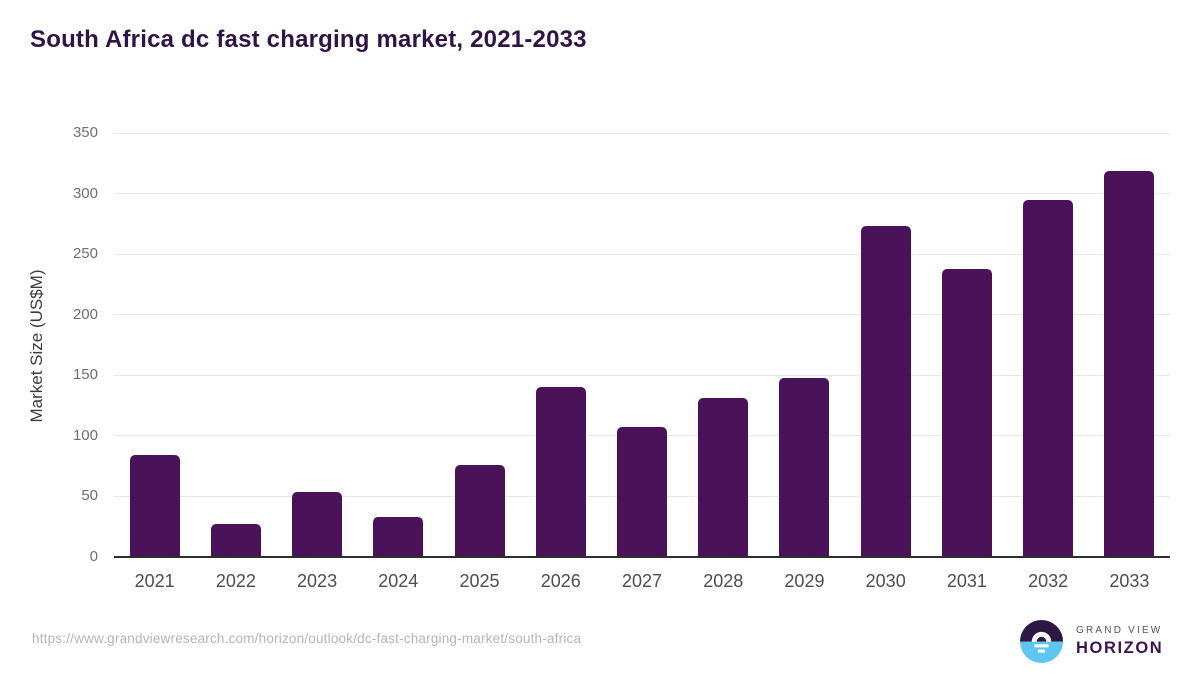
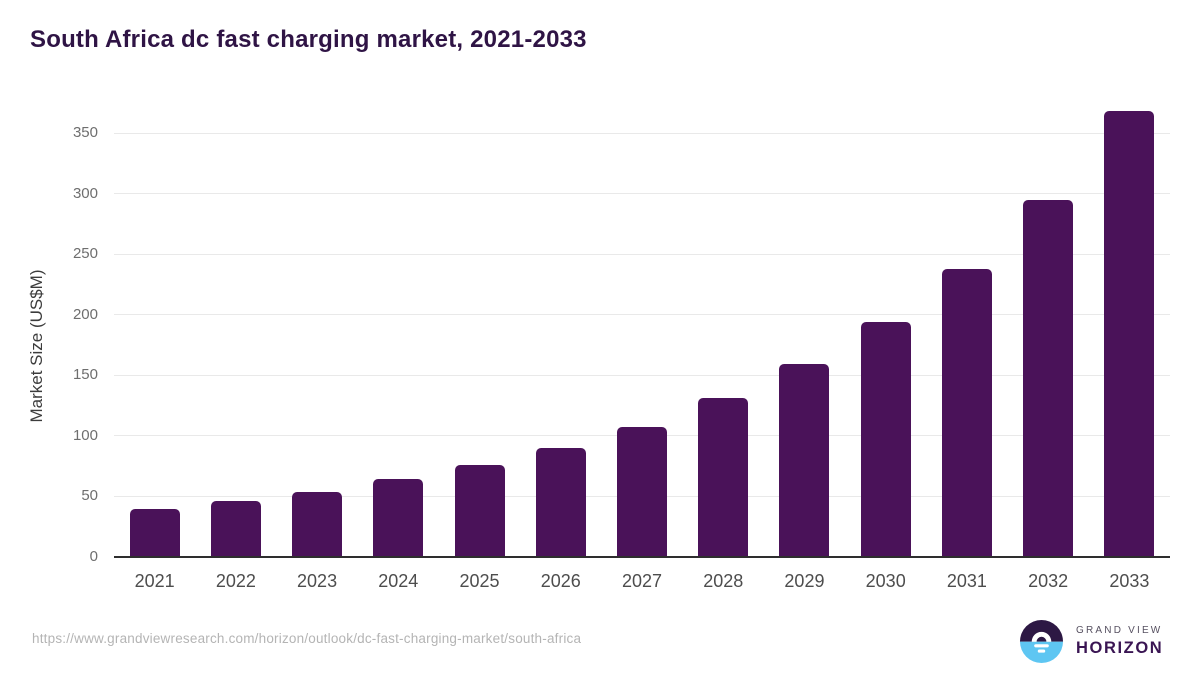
2021: 84 -> 40
2022: 27 -> 46
2024: 33 -> 64
2026: 140 -> 90
2029: 148 -> 159
2030: 273 -> 194
2033: 319 -> 368
